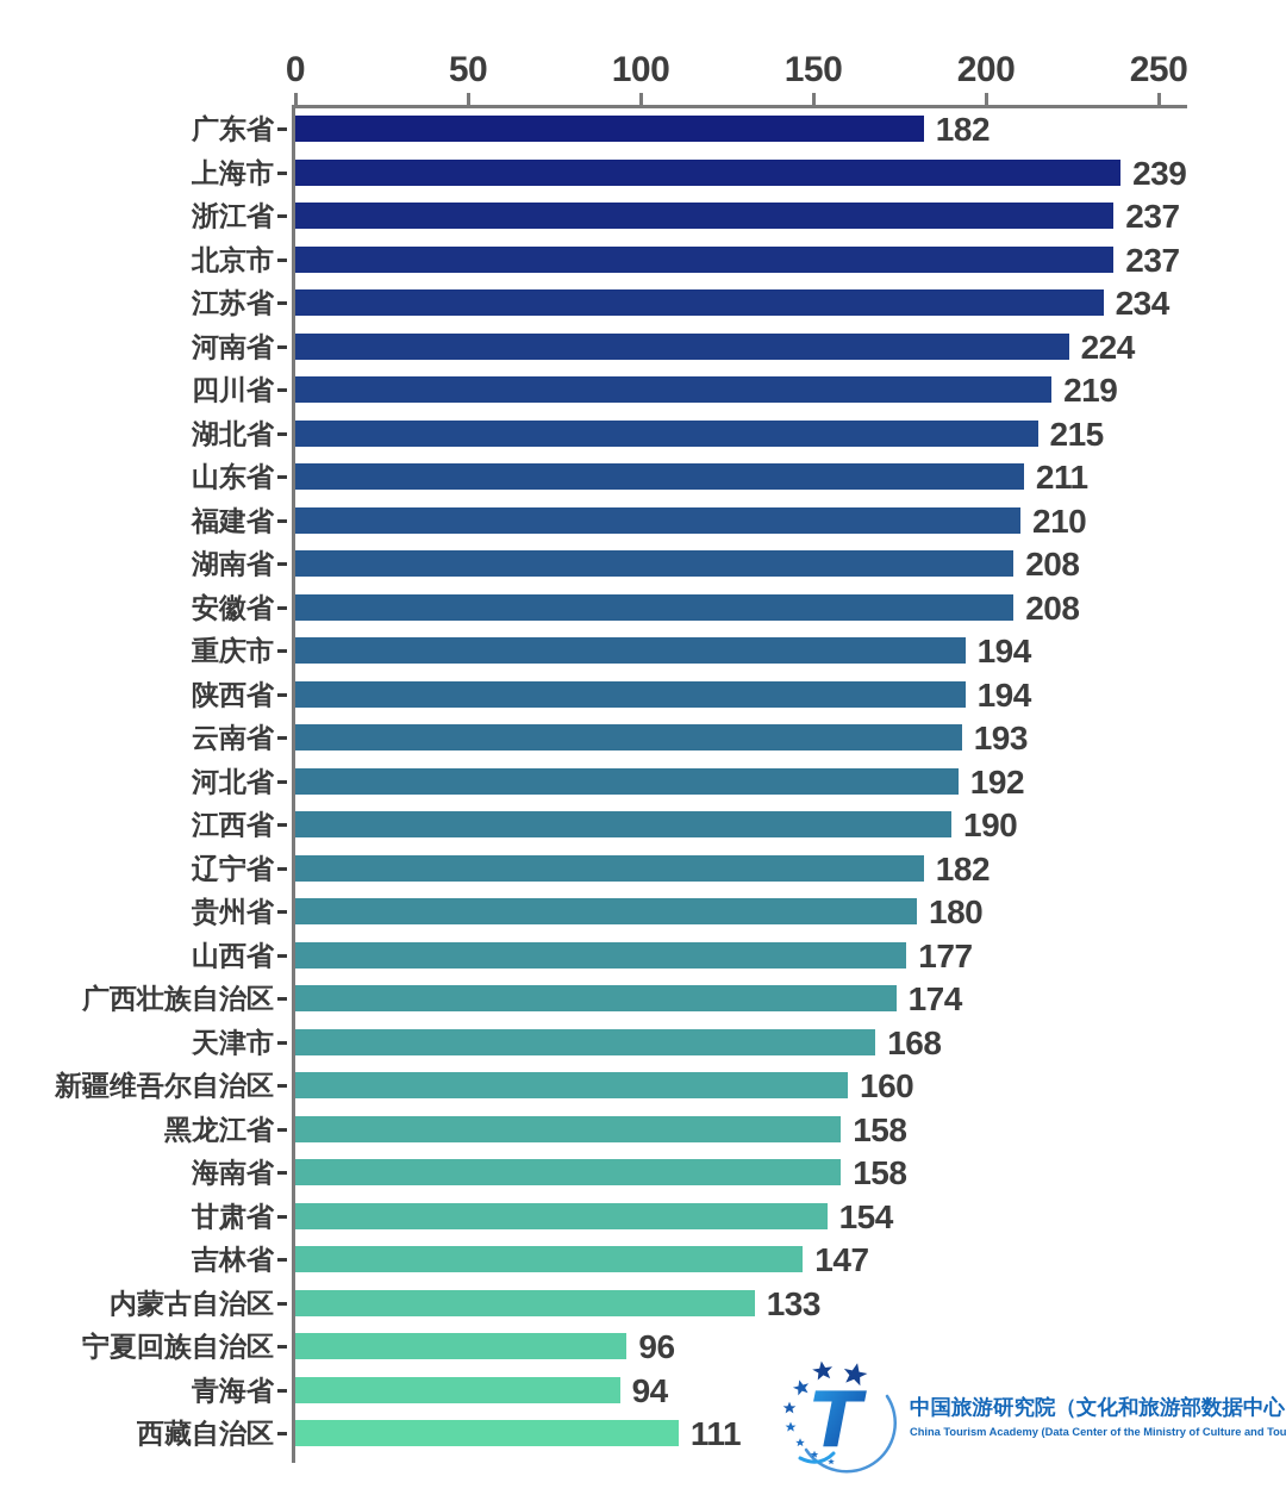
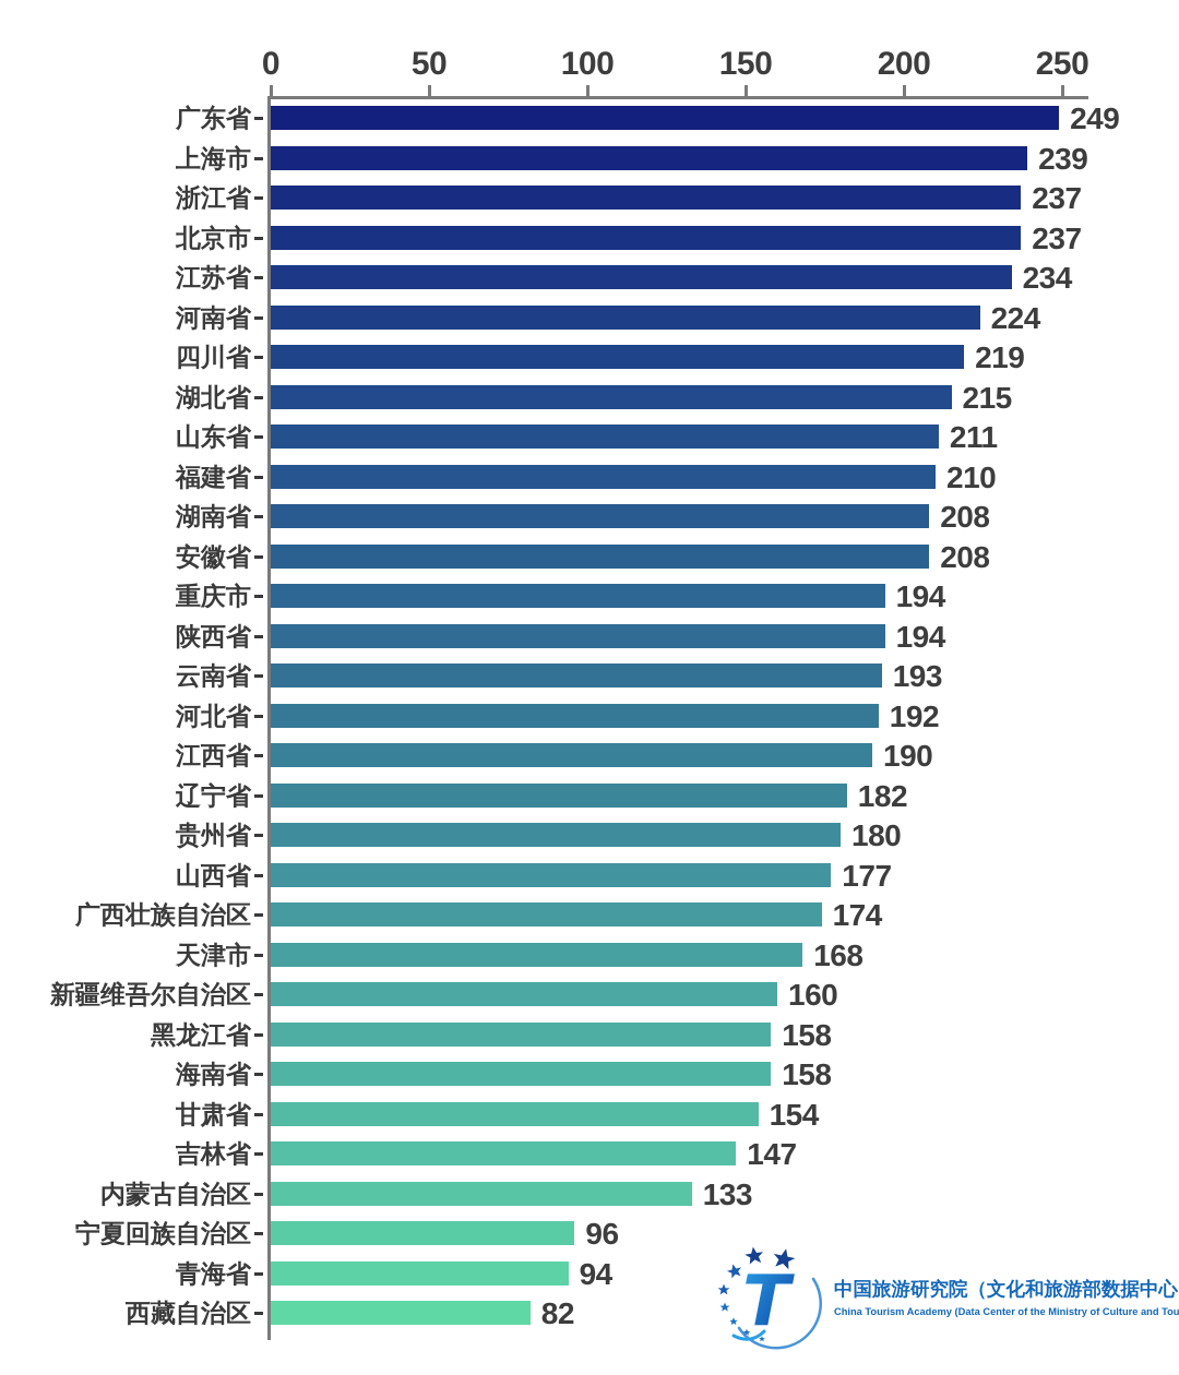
广东省: 182 -> 249
西藏自治区: 111 -> 82
